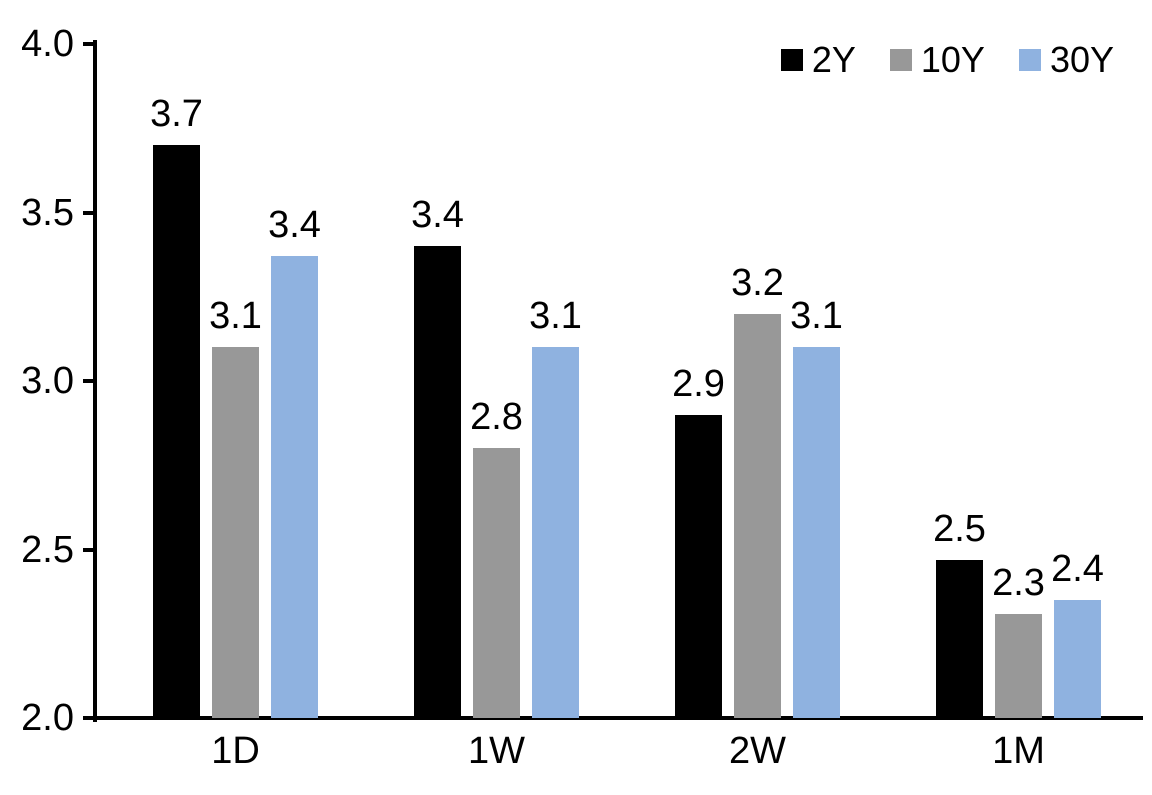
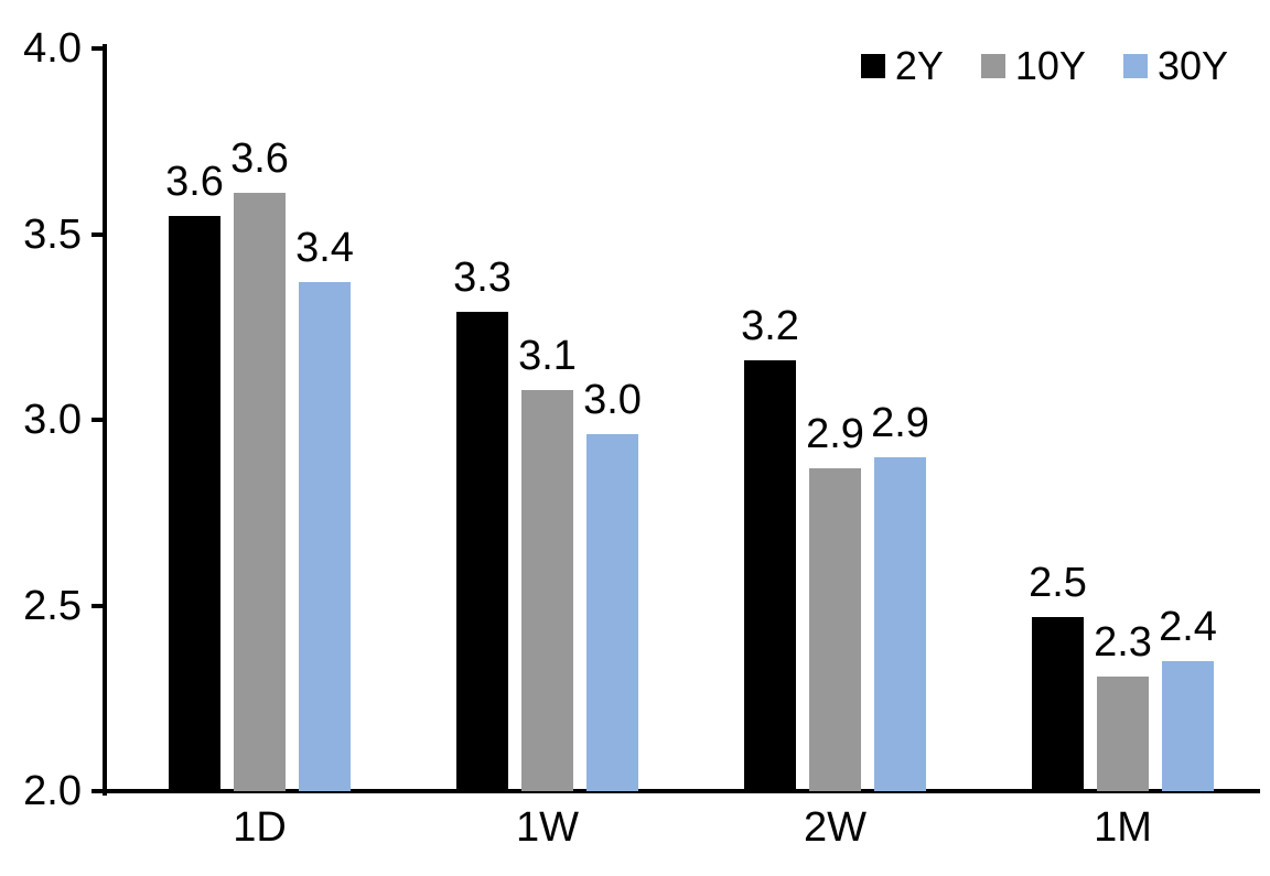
2Y/1D: 3.7 -> 3.6
10Y/1D: 3.1 -> 3.6
2Y/1W: 3.4 -> 3.3
10Y/1W: 2.8 -> 3.1
30Y/1W: 3.1 -> 3.0
2Y/2W: 2.9 -> 3.2
10Y/2W: 3.2 -> 2.9
30Y/2W: 3.1 -> 2.9
